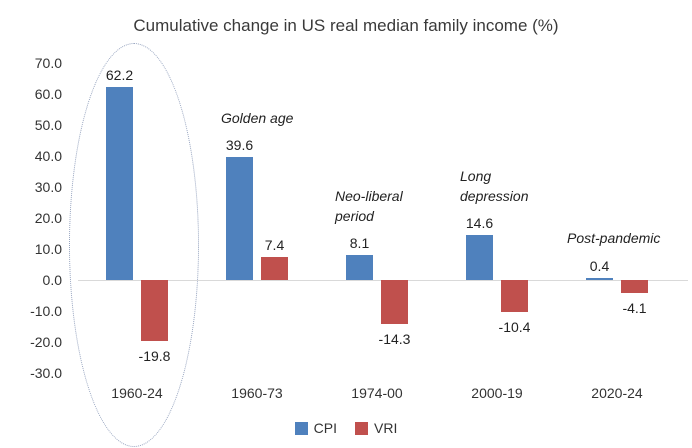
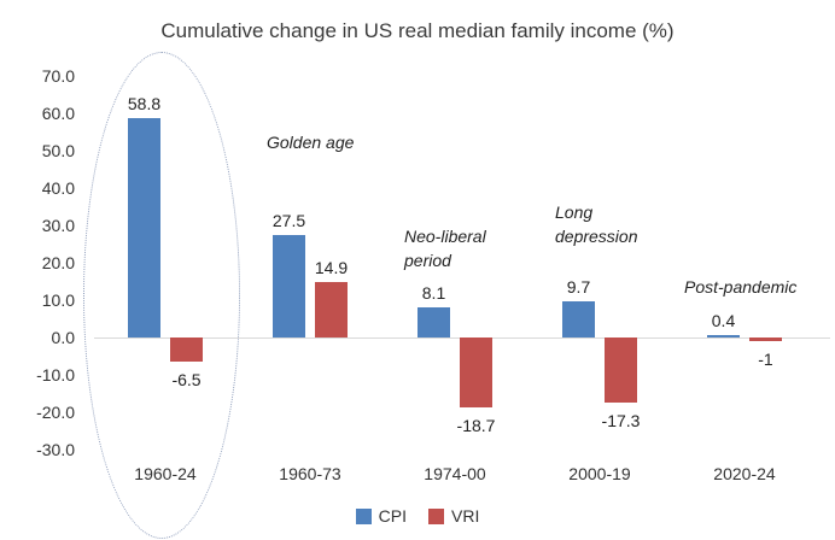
CPI/1960-24: 62.2 -> 58.8
VRI/1960-24: -19.8 -> -6.5
CPI/1960-73: 39.6 -> 27.5
VRI/1960-73: 7.4 -> 14.9
VRI/1974-00: -14.3 -> -18.7
CPI/2000-19: 14.6 -> 9.7
VRI/2000-19: -10.4 -> -17.3
VRI/2020-24: -4.1 -> -1
